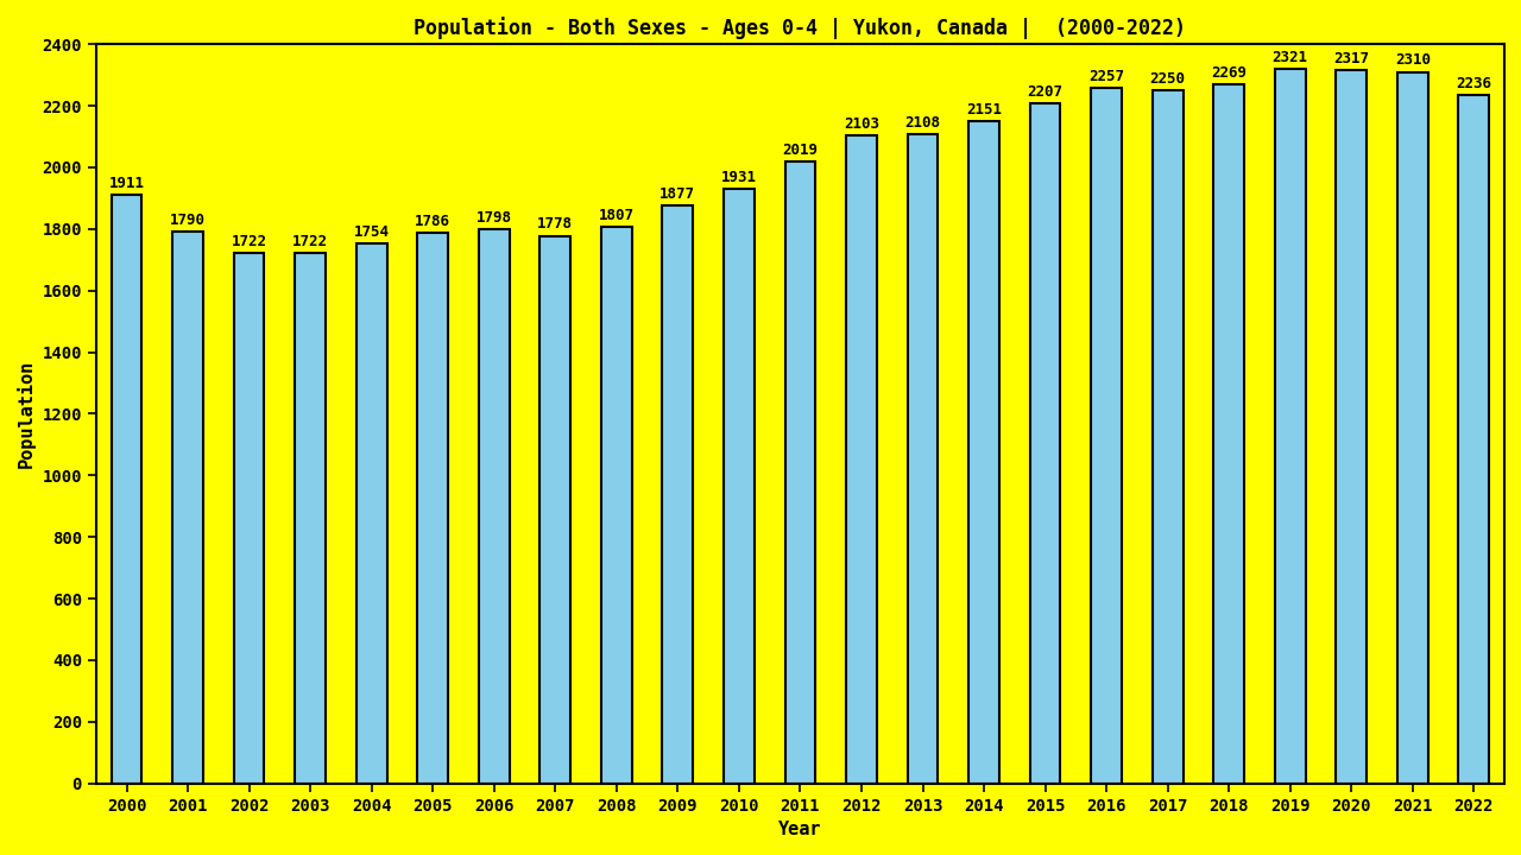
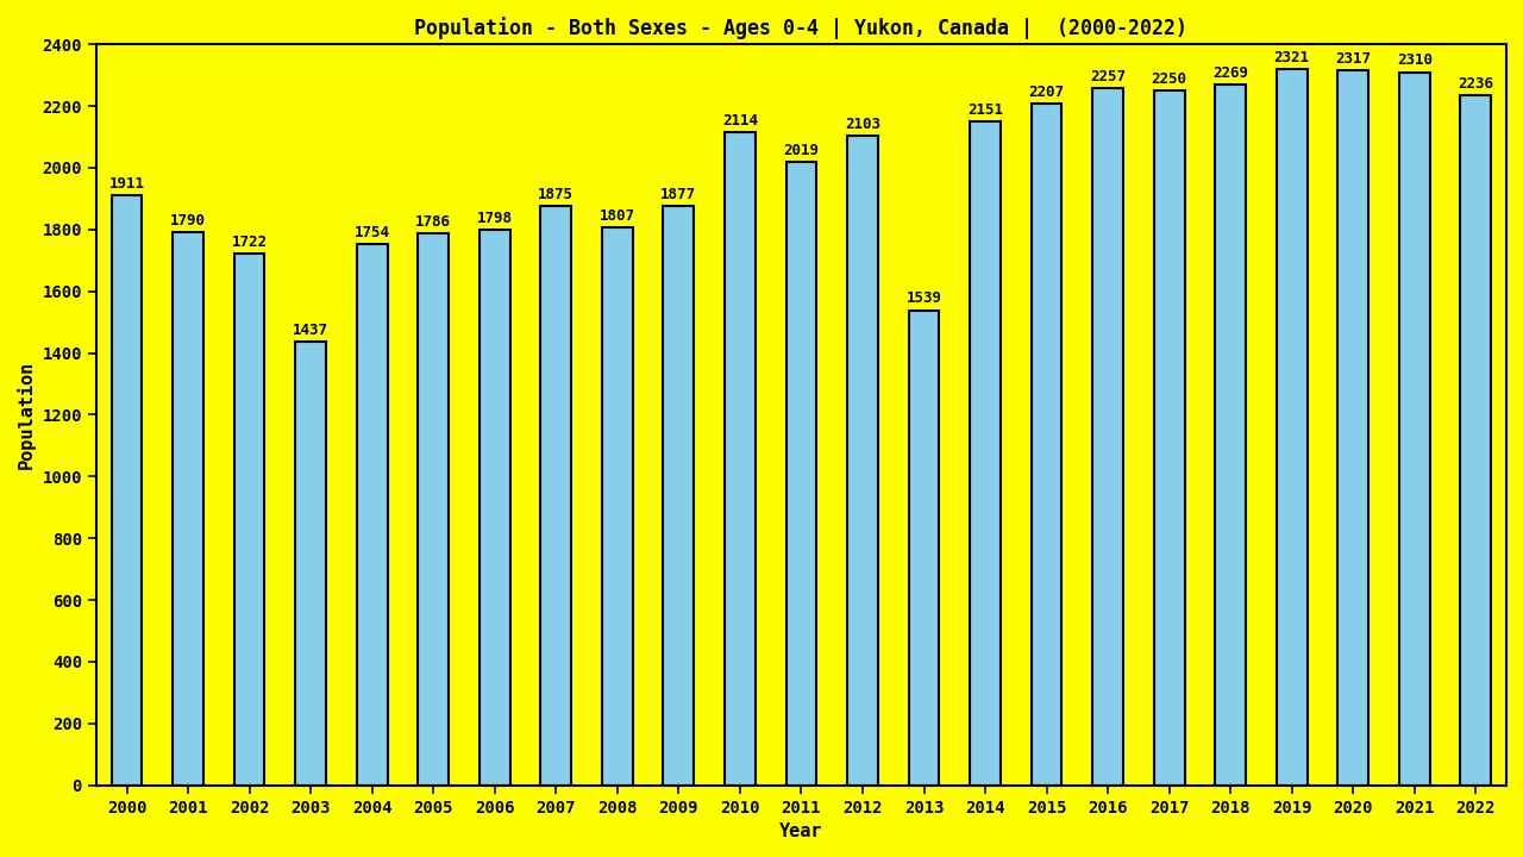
2003: 1722 -> 1437
2007: 1778 -> 1875
2010: 1931 -> 2114
2013: 2108 -> 1539
